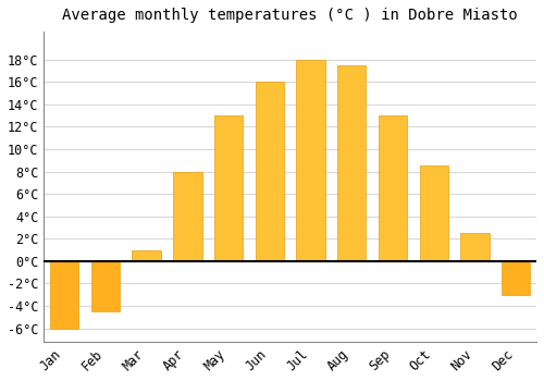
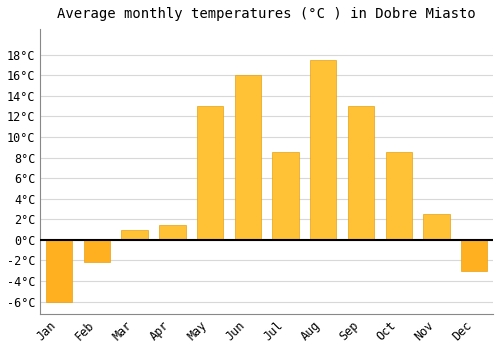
Feb: -4.5°C -> -2.2°C
Apr: 8.0°C -> 1.4°C
Jul: 18.0°C -> 8.5°C
